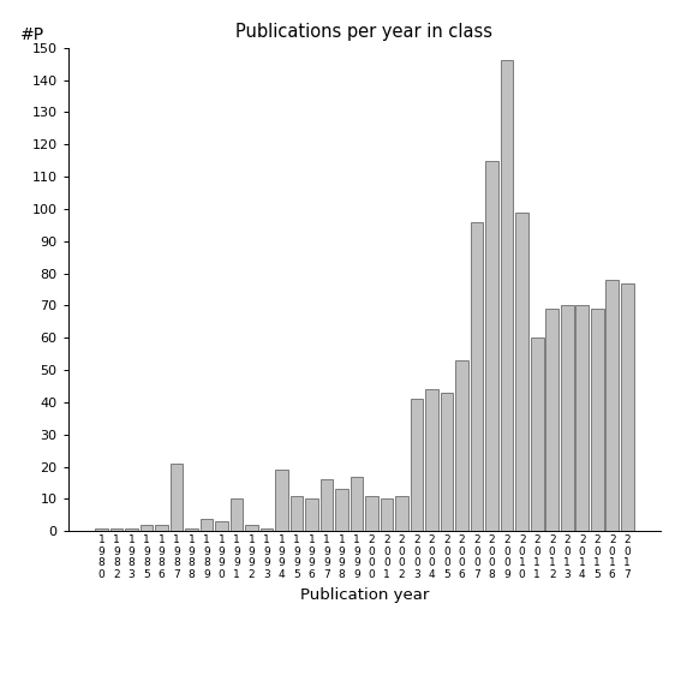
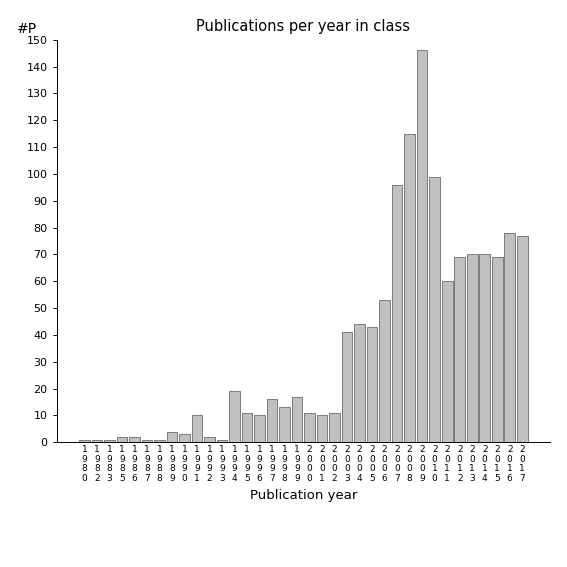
1 9 8 7: 21 -> 1
